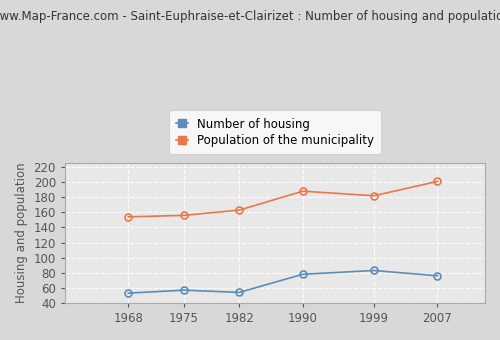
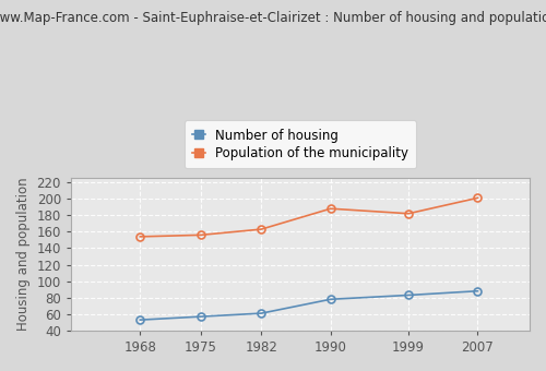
Number of housing/1982: 54 -> 61
Number of housing/2007: 76 -> 88
